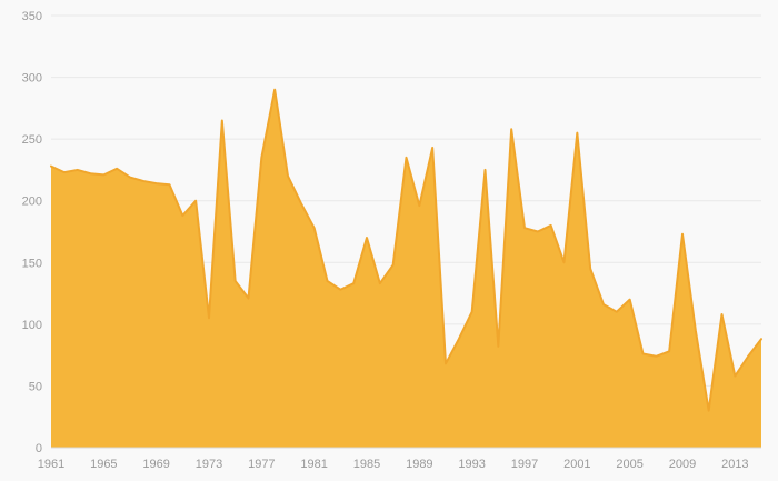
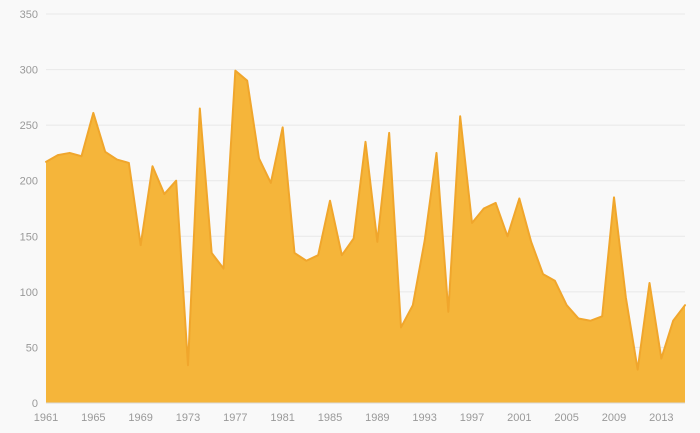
1961: 228 -> 217
1965: 221 -> 261
1969: 214 -> 142
1973: 105 -> 34
1977: 235 -> 299
1981: 178 -> 248
1985: 170 -> 182
1989: 196 -> 145
1993: 110 -> 146
1997: 178 -> 162
2001: 255 -> 184
2005: 120 -> 88
2009: 173 -> 185
2013: 58 -> 40
